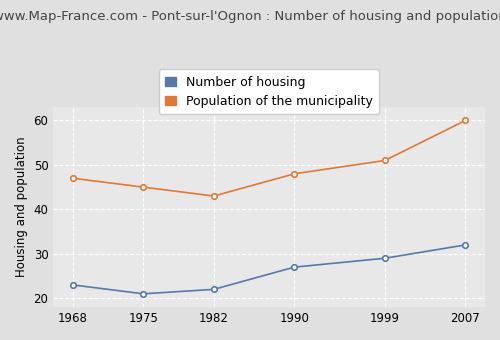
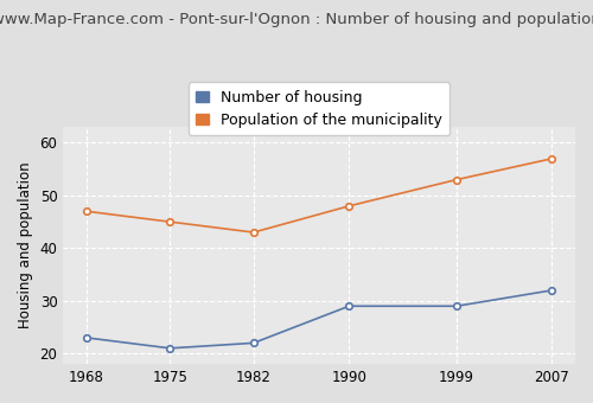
Number of housing/1990: 27 -> 29
Population of the municipality/1999: 51 -> 53
Population of the municipality/2007: 60 -> 57
